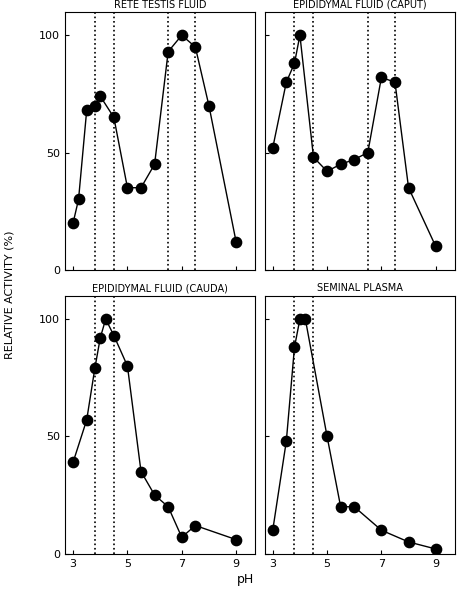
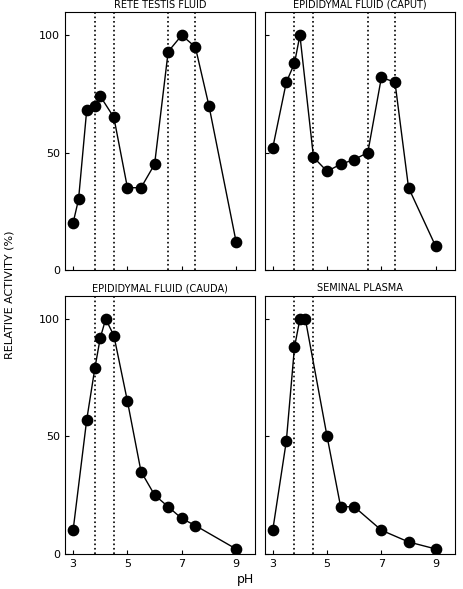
EPIDIDYMAL FLUID (CAUDA)/3: 39 -> 10
EPIDIDYMAL FLUID (CAUDA)/5: 80 -> 65
EPIDIDYMAL FLUID (CAUDA)/7: 7 -> 15
EPIDIDYMAL FLUID (CAUDA)/9: 6 -> 2
